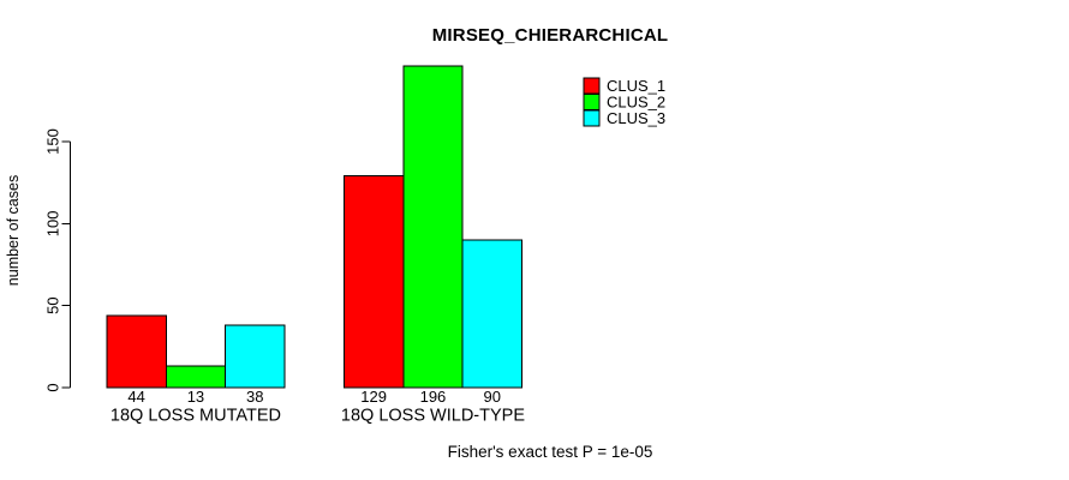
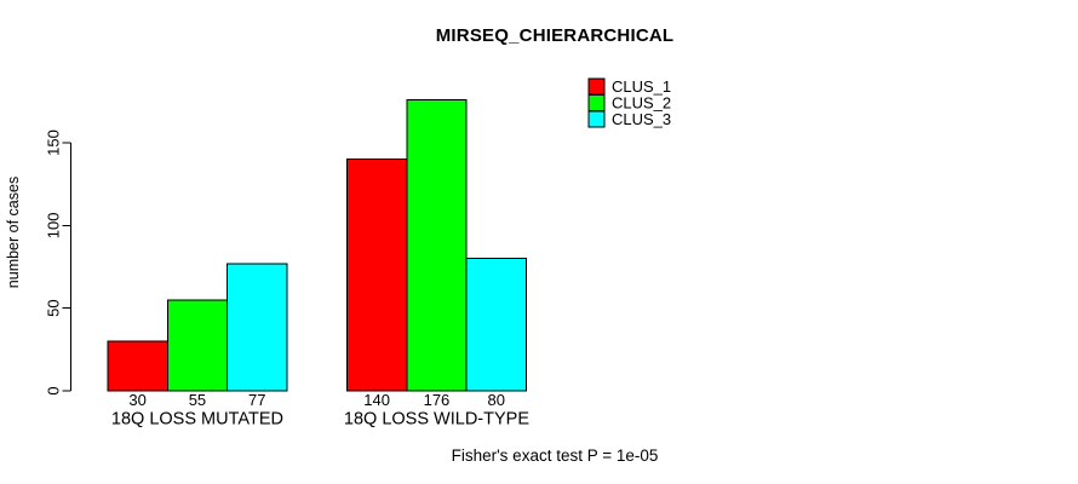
CLUS_1/18Q LOSS MUTATED: 44 -> 30
CLUS_2/18Q LOSS MUTATED: 13 -> 55
CLUS_3/18Q LOSS MUTATED: 38 -> 77
CLUS_1/18Q LOSS WILD-TYPE: 129 -> 140
CLUS_2/18Q LOSS WILD-TYPE: 196 -> 176
CLUS_3/18Q LOSS WILD-TYPE: 90 -> 80
